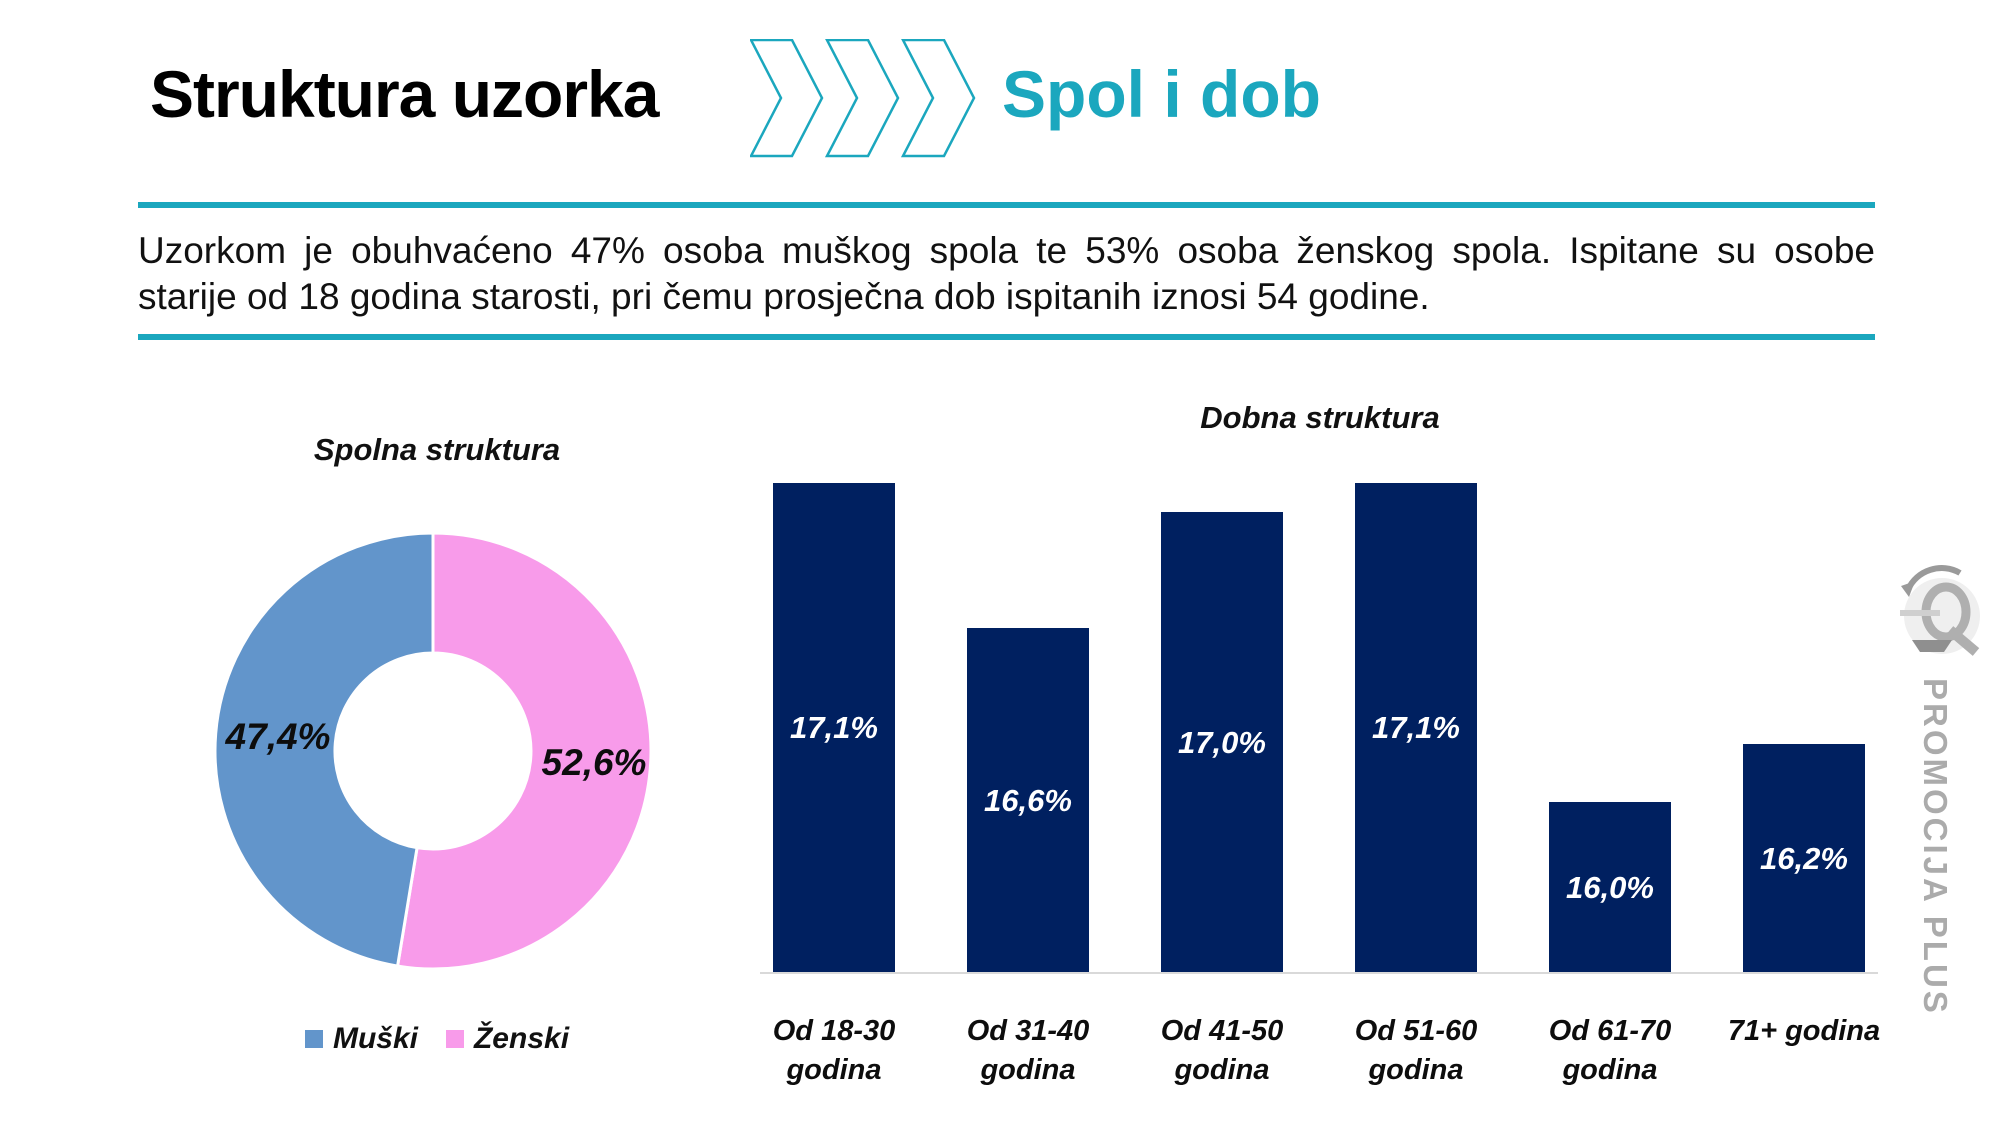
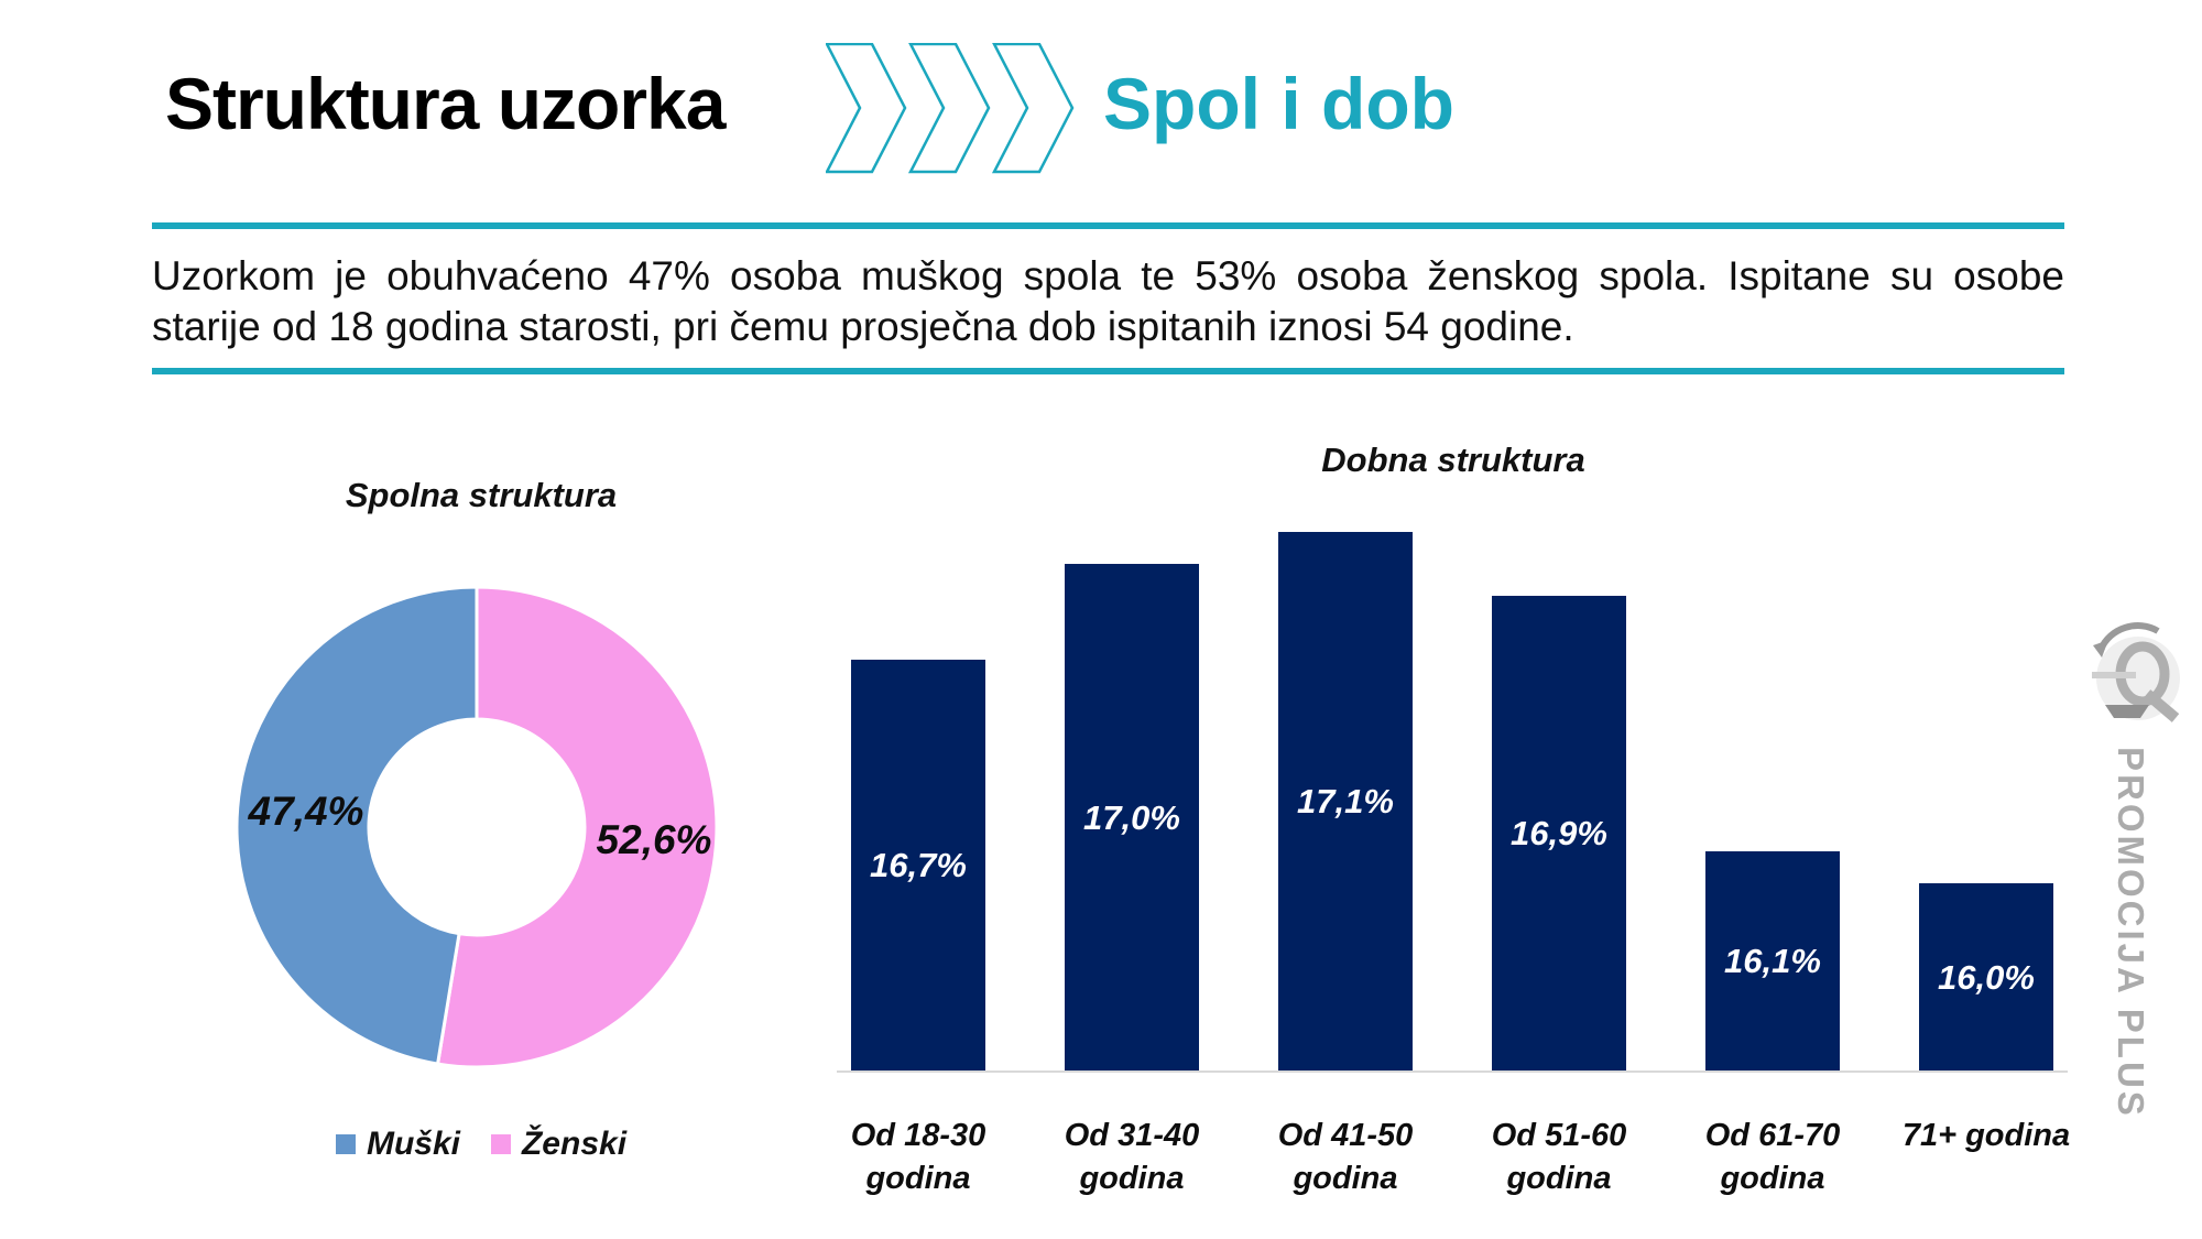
Dobna struktura/Od 18-30 godina: 17,1% -> 16,7%
Dobna struktura/Od 31-40 godina: 16,6% -> 17,0%
Dobna struktura/Od 41-50 godina: 17,0% -> 17,1%
Dobna struktura/Od 51-60 godina: 17,1% -> 16,9%
Dobna struktura/Od 61-70 godina: 16,0% -> 16,1%
Dobna struktura/71+ godina: 16,2% -> 16,0%
